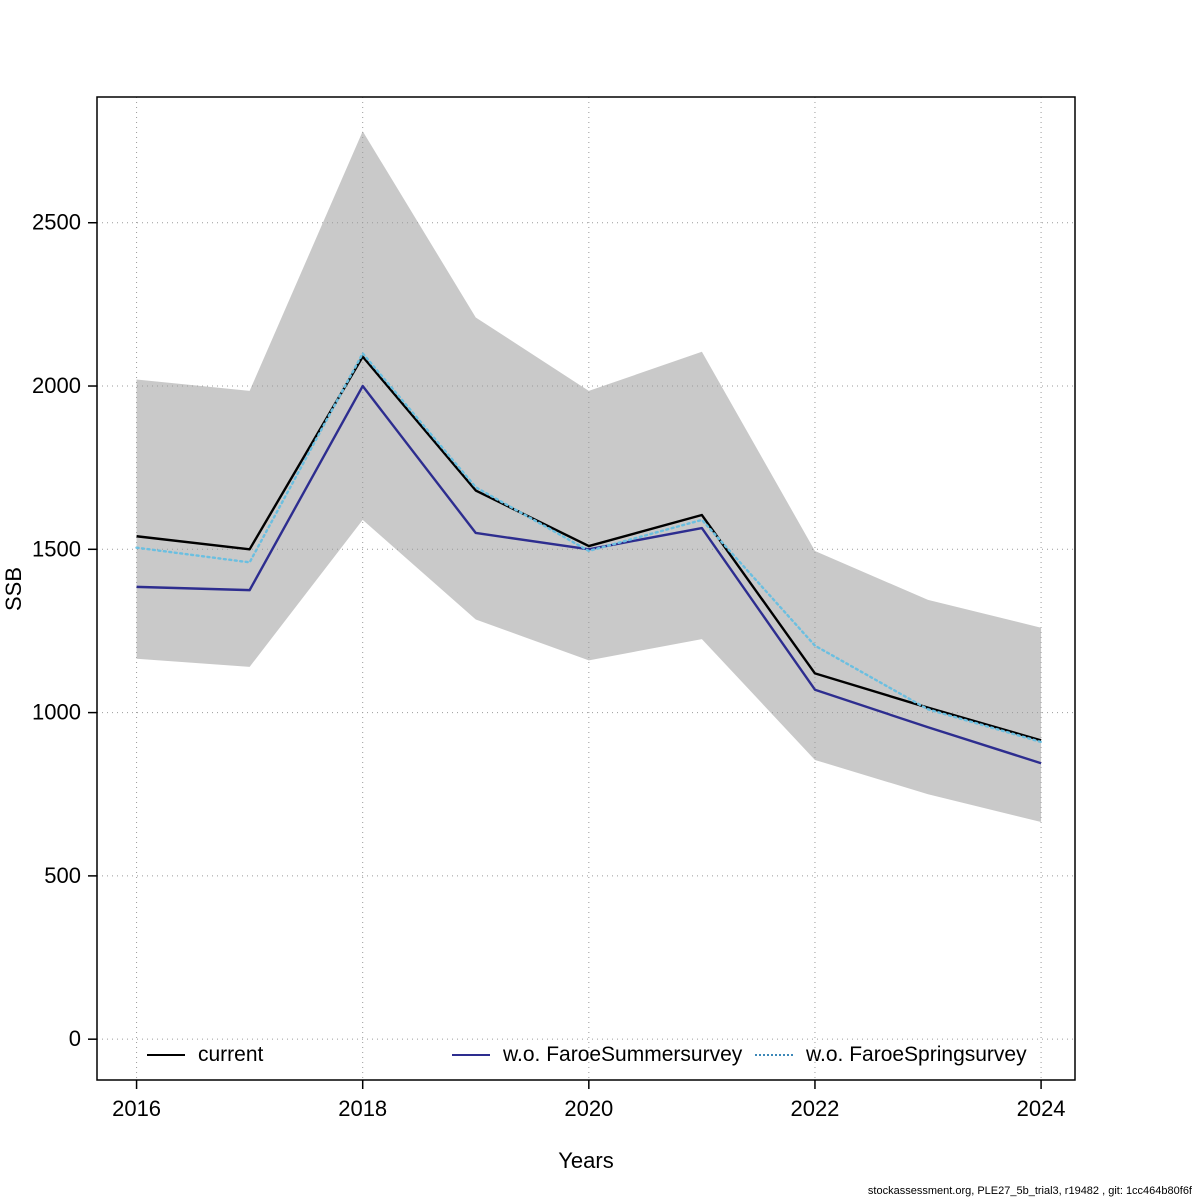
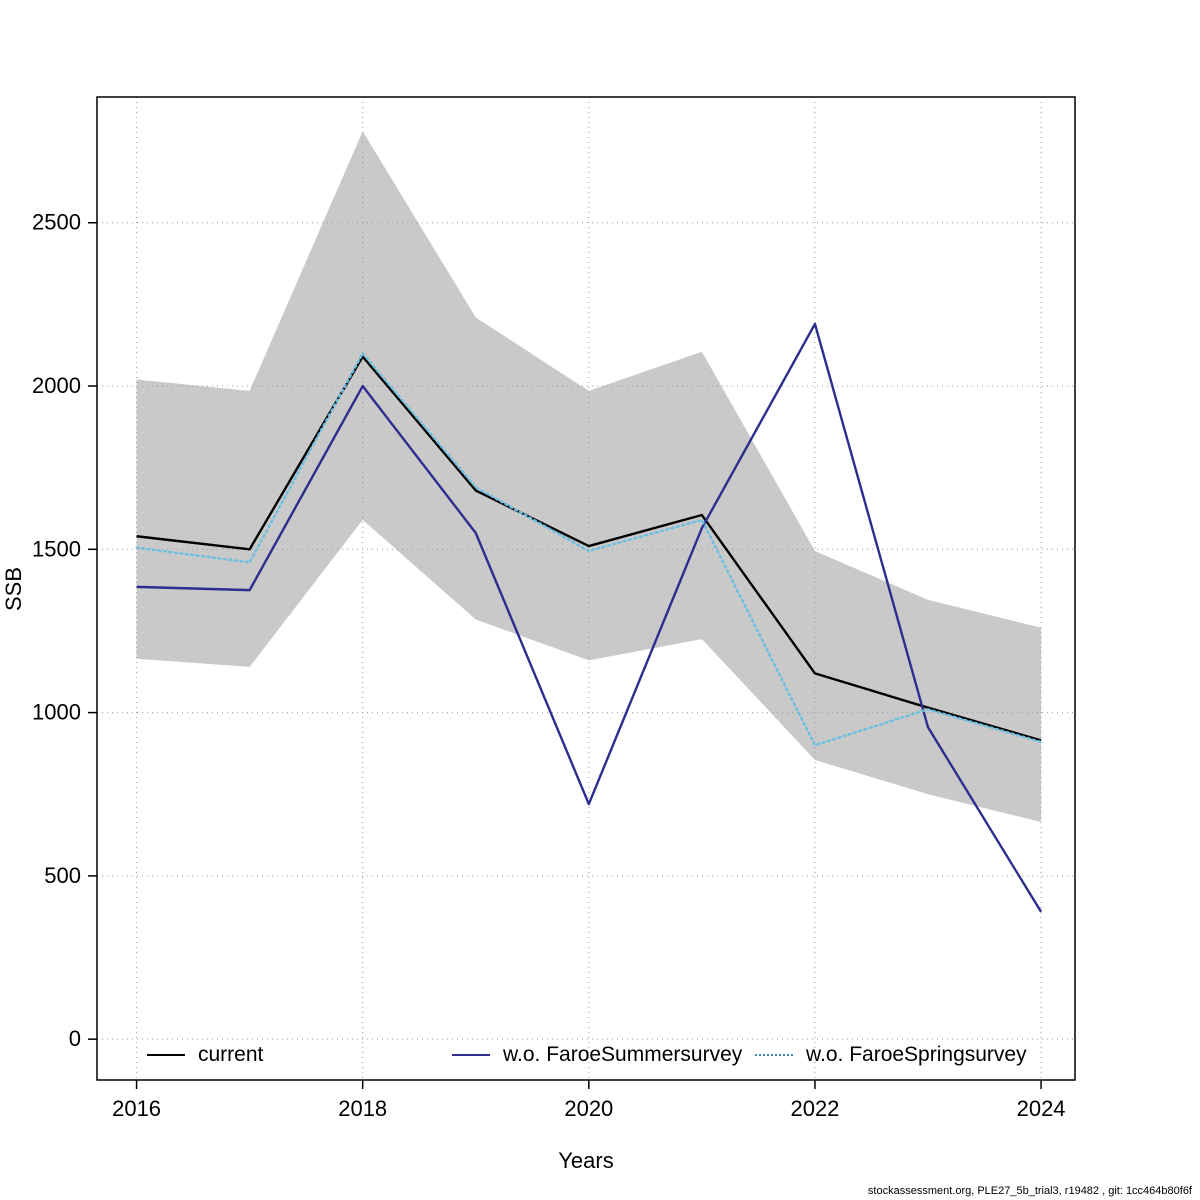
w.o. FaroeSummersurvey/2020: 1500 -> 720
w.o. FaroeSummersurvey/2022: 1070 -> 2190
w.o. FaroeSpringsurvey/2022: 1200 -> 900
w.o. FaroeSummersurvey/2024: 840 -> 390
